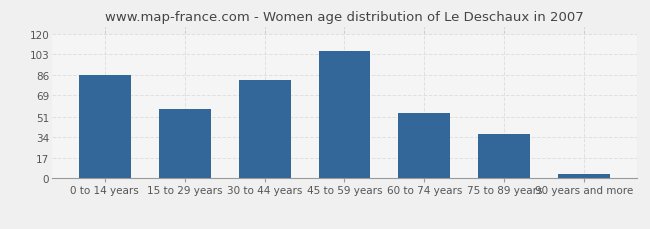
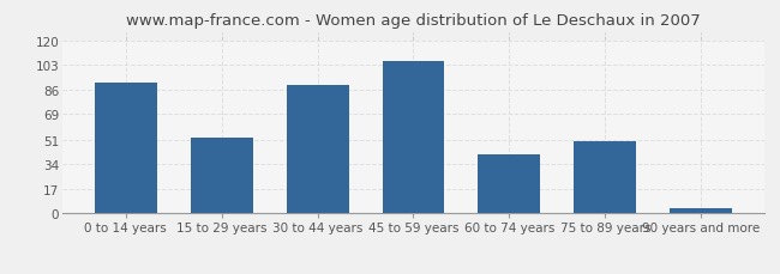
0 to 14 years: 86 -> 91
15 to 29 years: 58 -> 53
30 to 44 years: 82 -> 89
60 to 74 years: 54 -> 41
75 to 89 years: 37 -> 50
